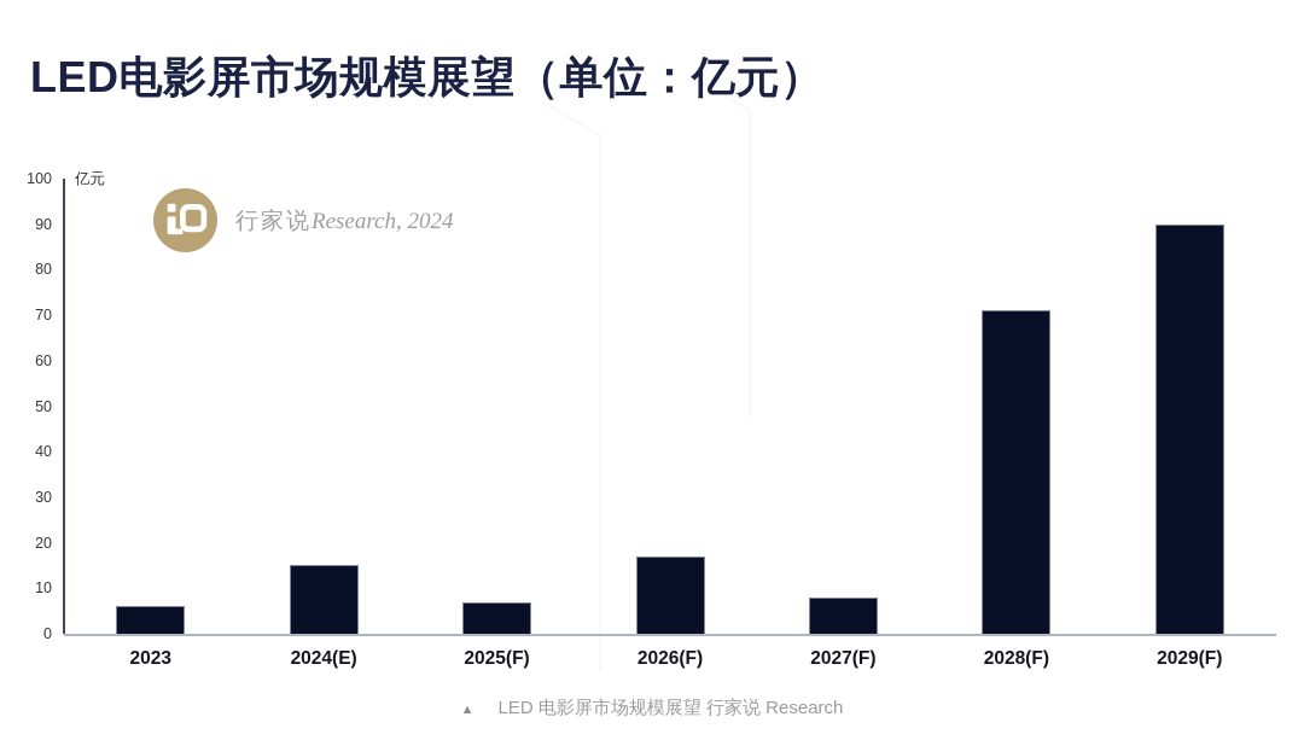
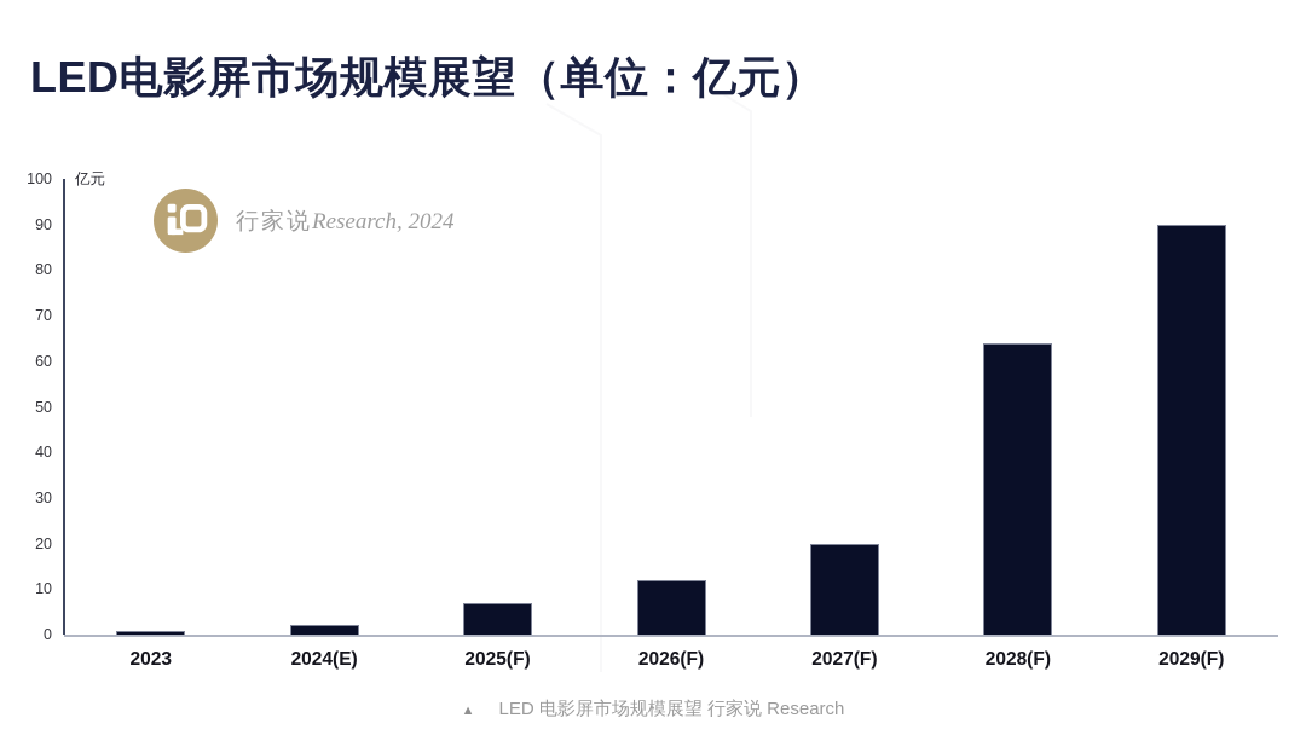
2023: 6 -> 1
2024(E): 15 -> 2
2026(F): 17 -> 12
2027(F): 8 -> 20
2028(F): 71 -> 64
